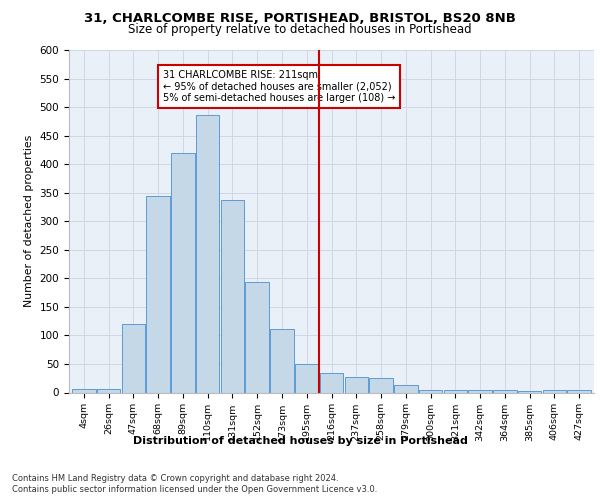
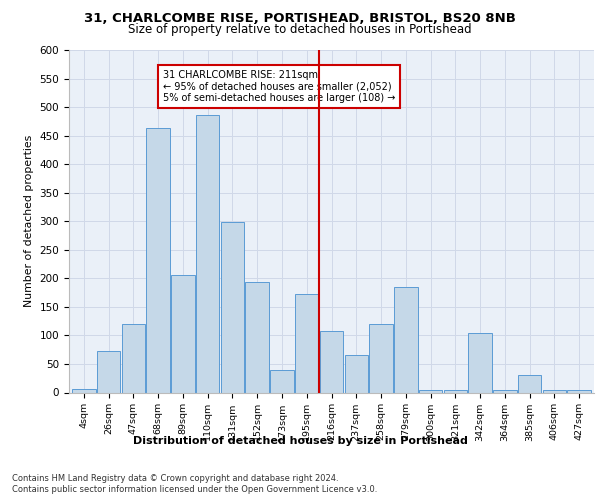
26sqm: 7 -> 72
68sqm: 345 -> 464
89sqm: 420 -> 206
131sqm: 337 -> 298
173sqm: 112 -> 40
195sqm: 50 -> 172
216sqm: 34 -> 108
237sqm: 27 -> 66
258sqm: 26 -> 120
279sqm: 13 -> 184
342sqm: 4 -> 104
385sqm: 3 -> 30
